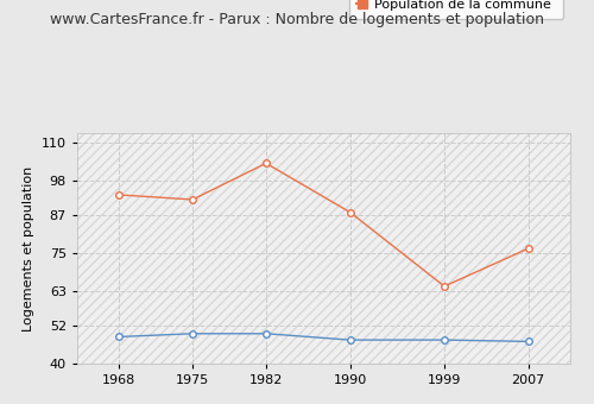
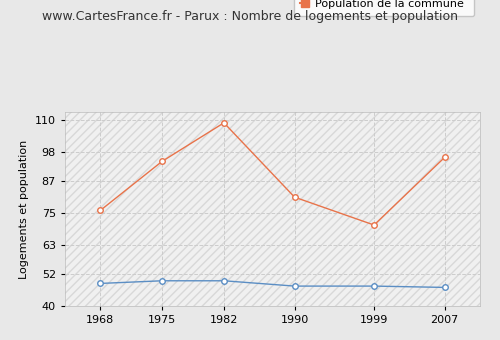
Population de la commune/1968: 93.5 -> 76.0
Population de la commune/1975: 92.0 -> 94.5
Population de la commune/1982: 103.5 -> 109.0
Population de la commune/1990: 88.0 -> 81.0
Population de la commune/1999: 64.5 -> 70.5
Population de la commune/2007: 76.5 -> 96.0
